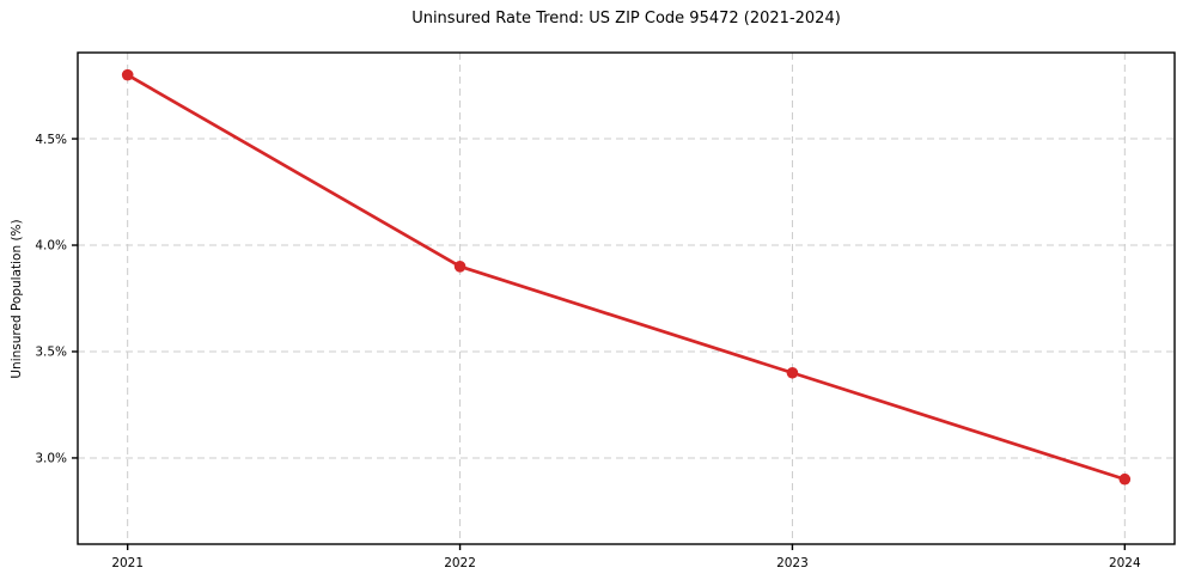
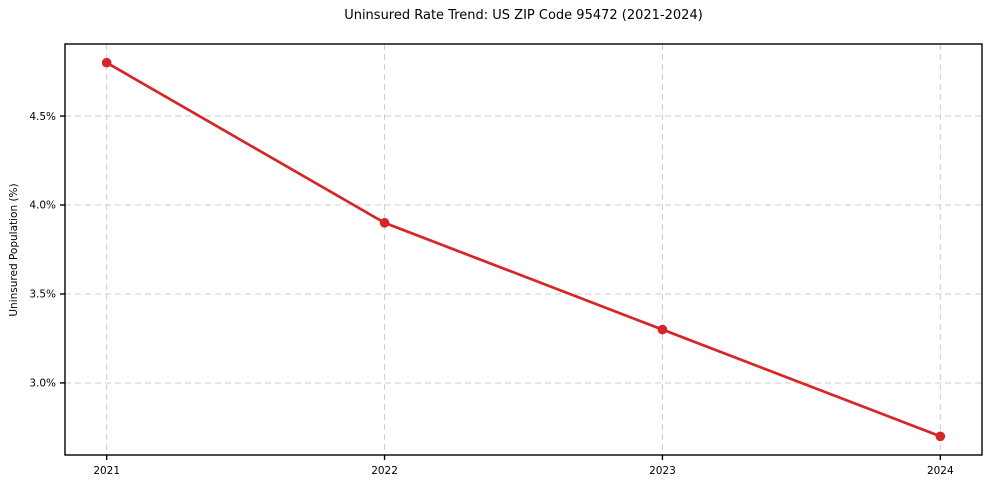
2023: 3.4% -> 3.3%
2024: 2.9% -> 2.7%
